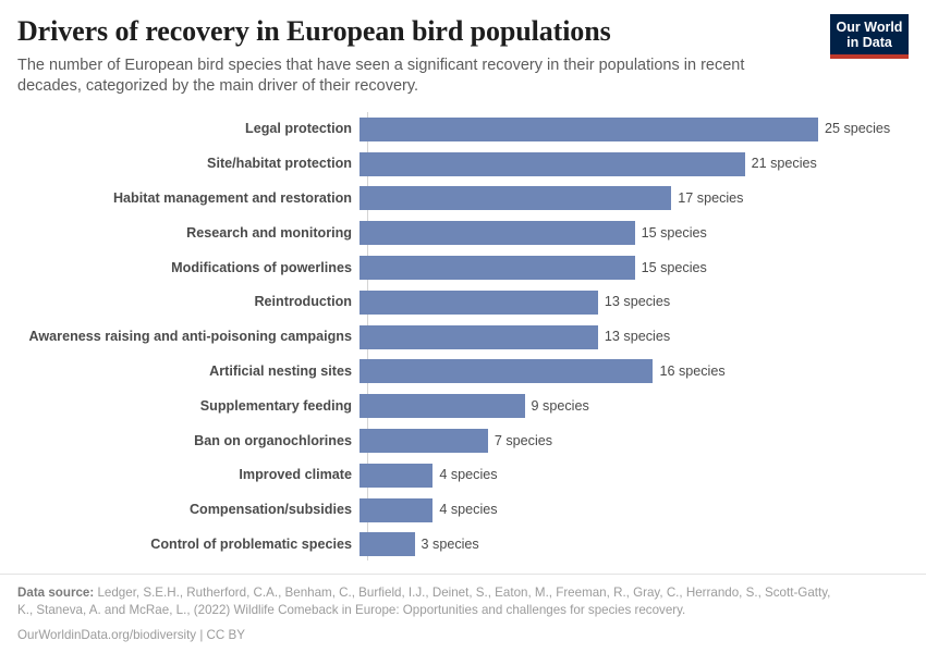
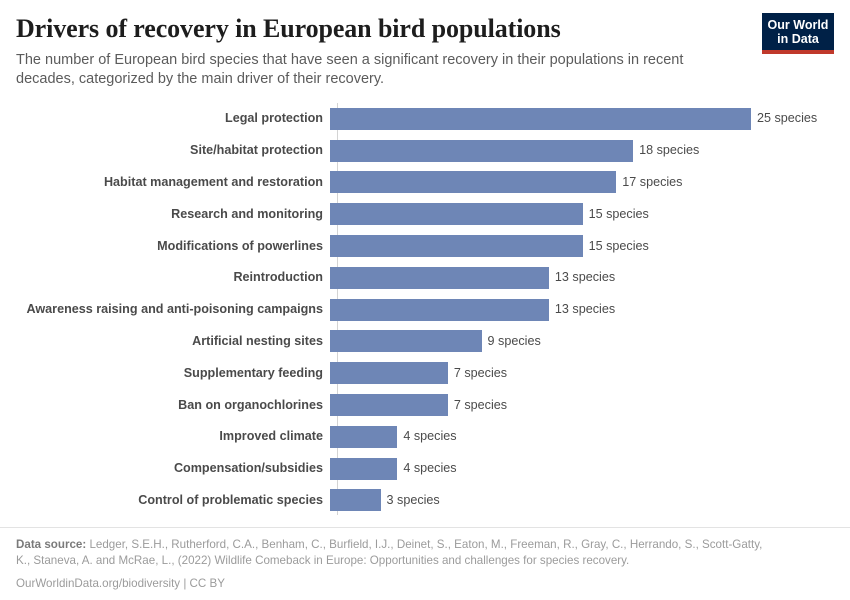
Site/habitat protection: 21 -> 18
Artificial nesting sites: 16 -> 9
Supplementary feeding: 9 -> 7
